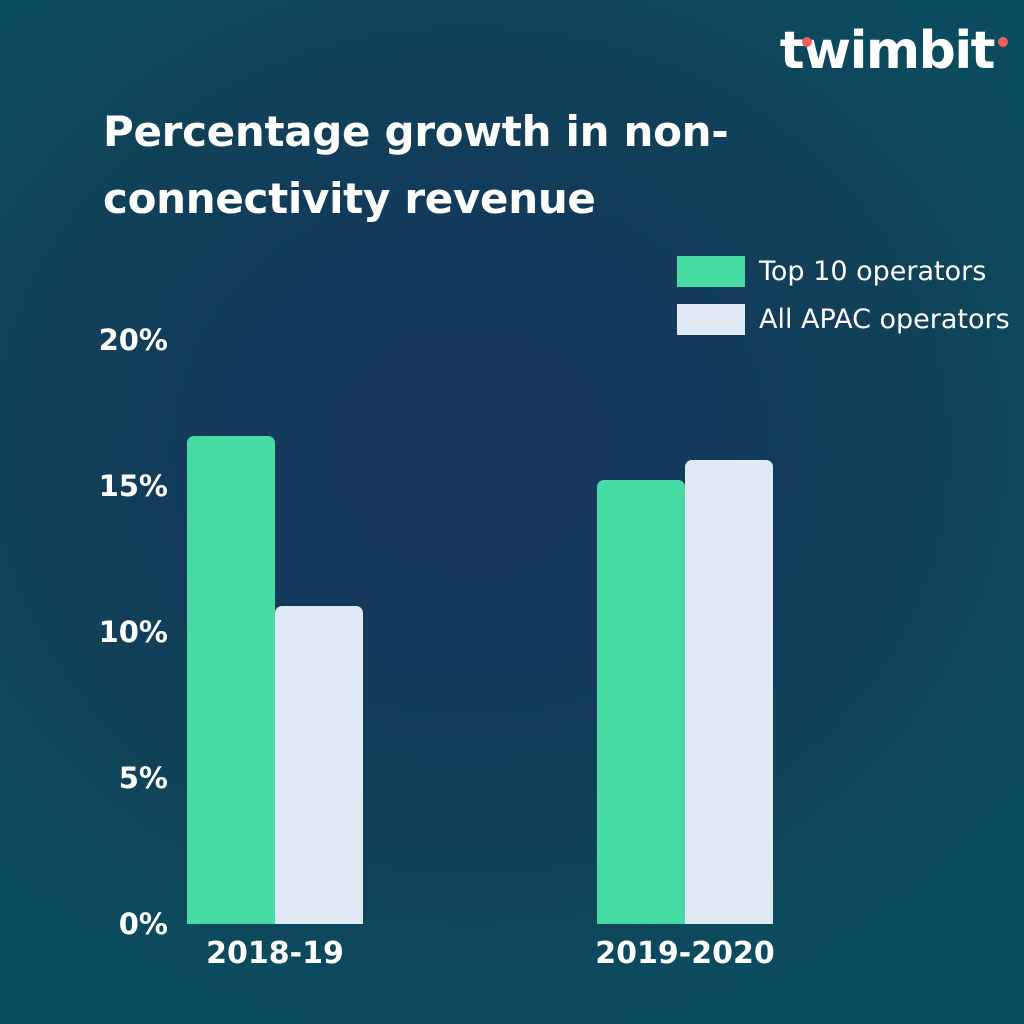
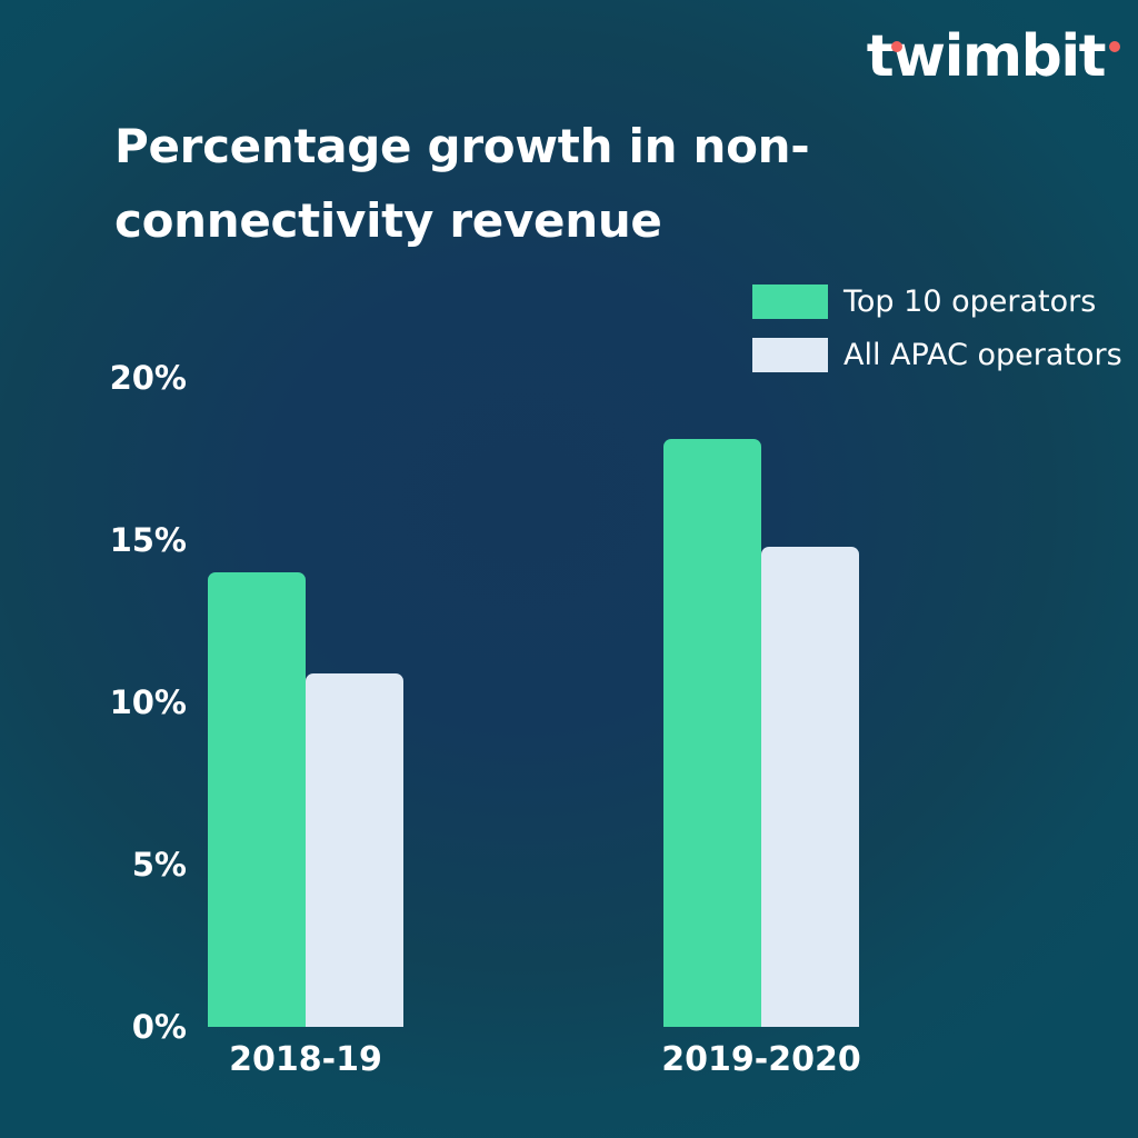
Top 10 operators/2018-19: 16.7% -> 14.0%
Top 10 operators/2019-2020: 15.2% -> 18.1%
All APAC operators/2019-2020: 15.9% -> 14.8%
